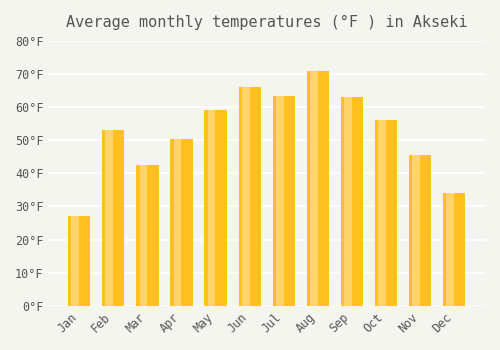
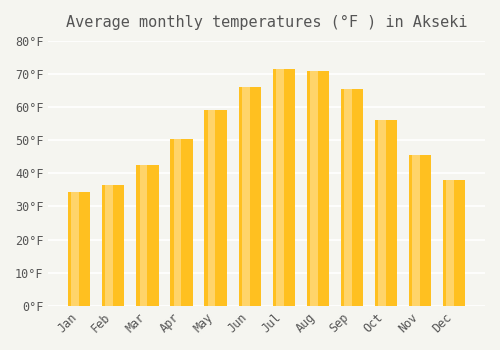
Jan: 27.0°F -> 34.5°F
Feb: 53.0°F -> 36.5°F
Jul: 63.5°F -> 71.5°F
Sep: 63.0°F -> 65.5°F
Dec: 34.0°F -> 38.0°F
